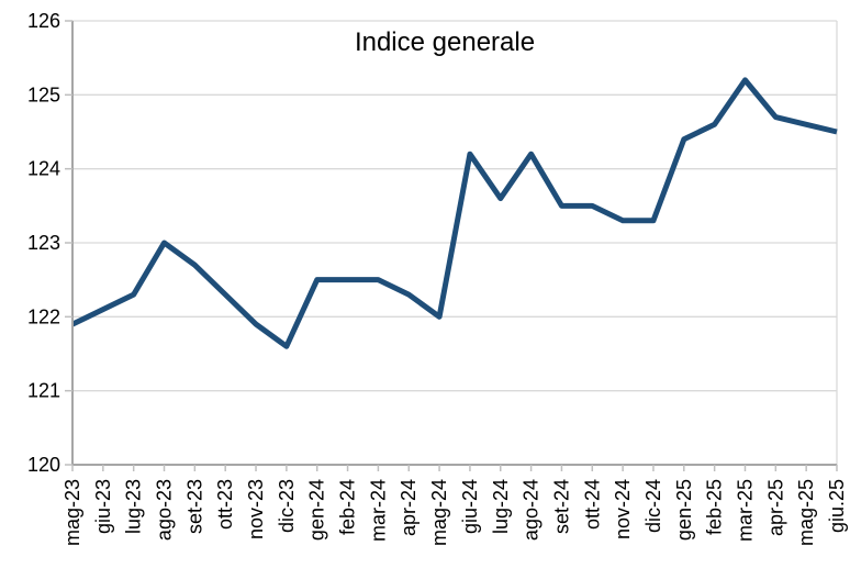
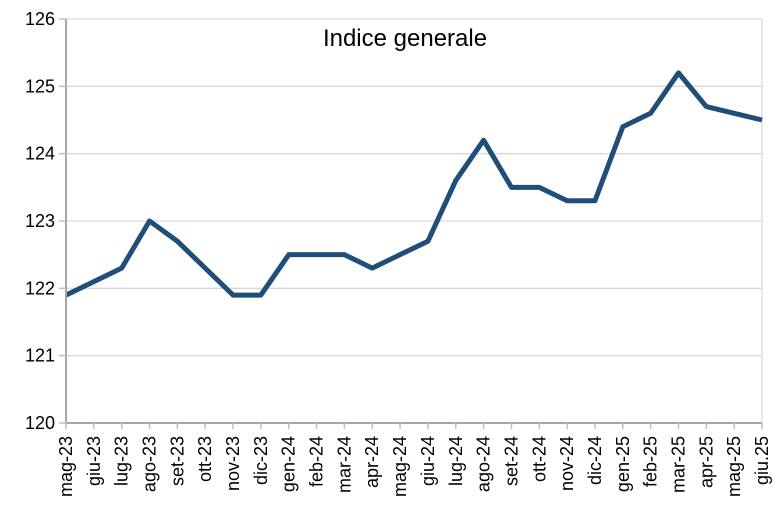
dic-23: 121.6 -> 121.9
mag-24: 122.0 -> 122.5
giu-24: 124.2 -> 122.7
